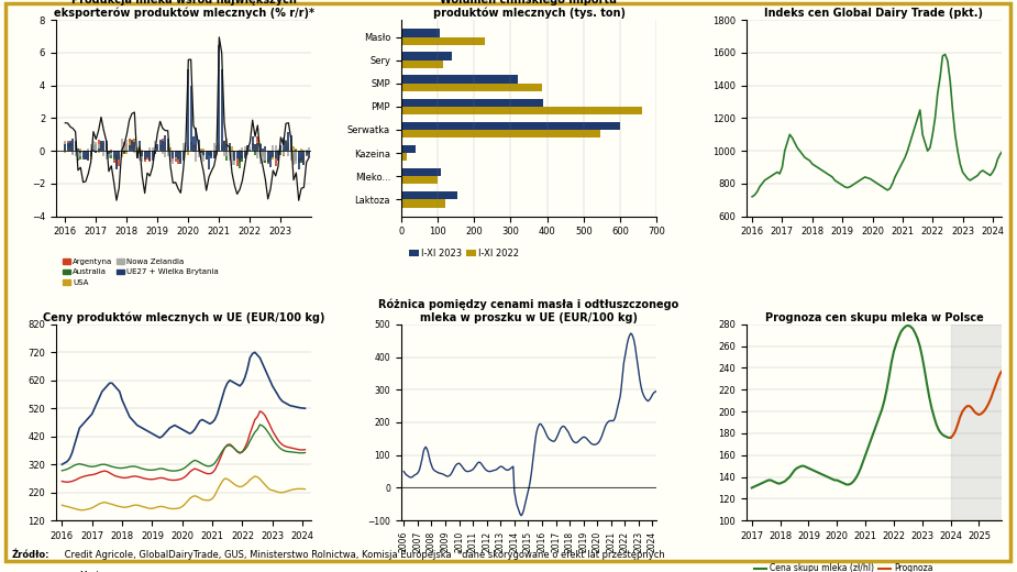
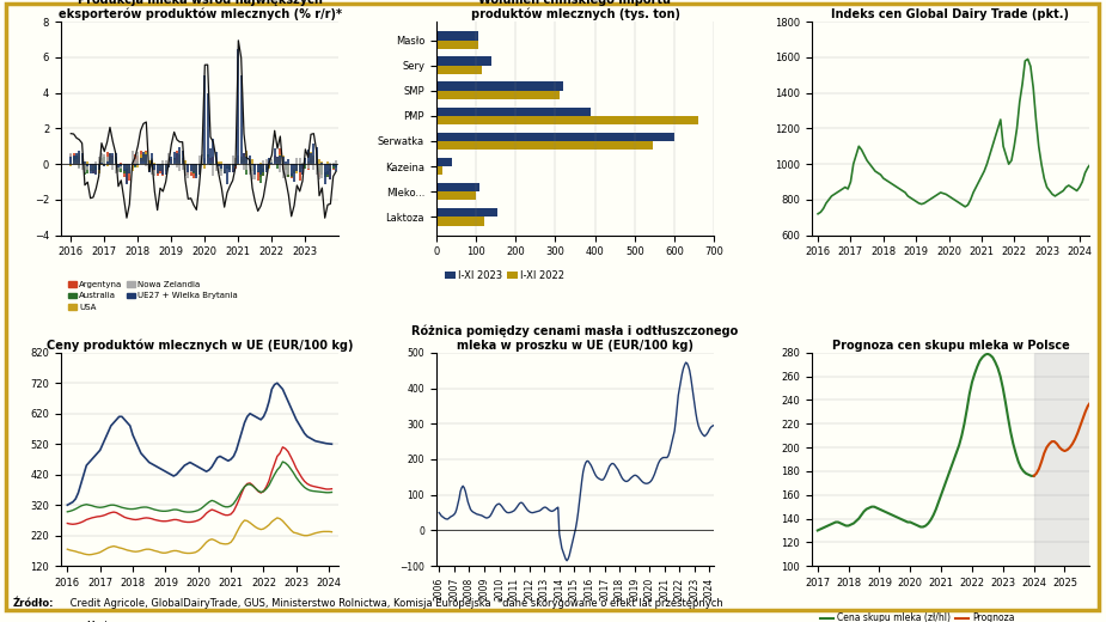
I-XI 2022/Masło: 230 -> 105
I-XI 2022/SMP: 385 -> 310
